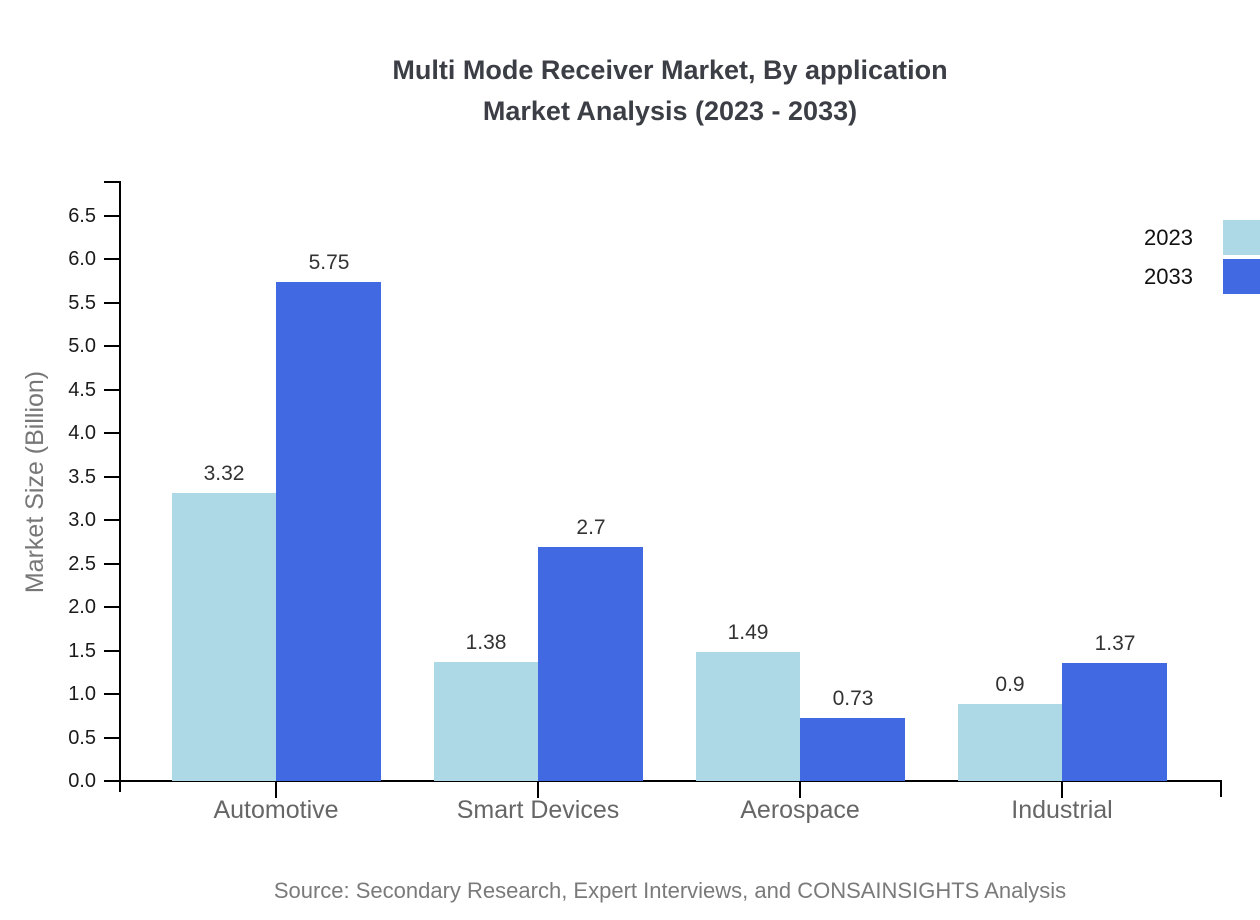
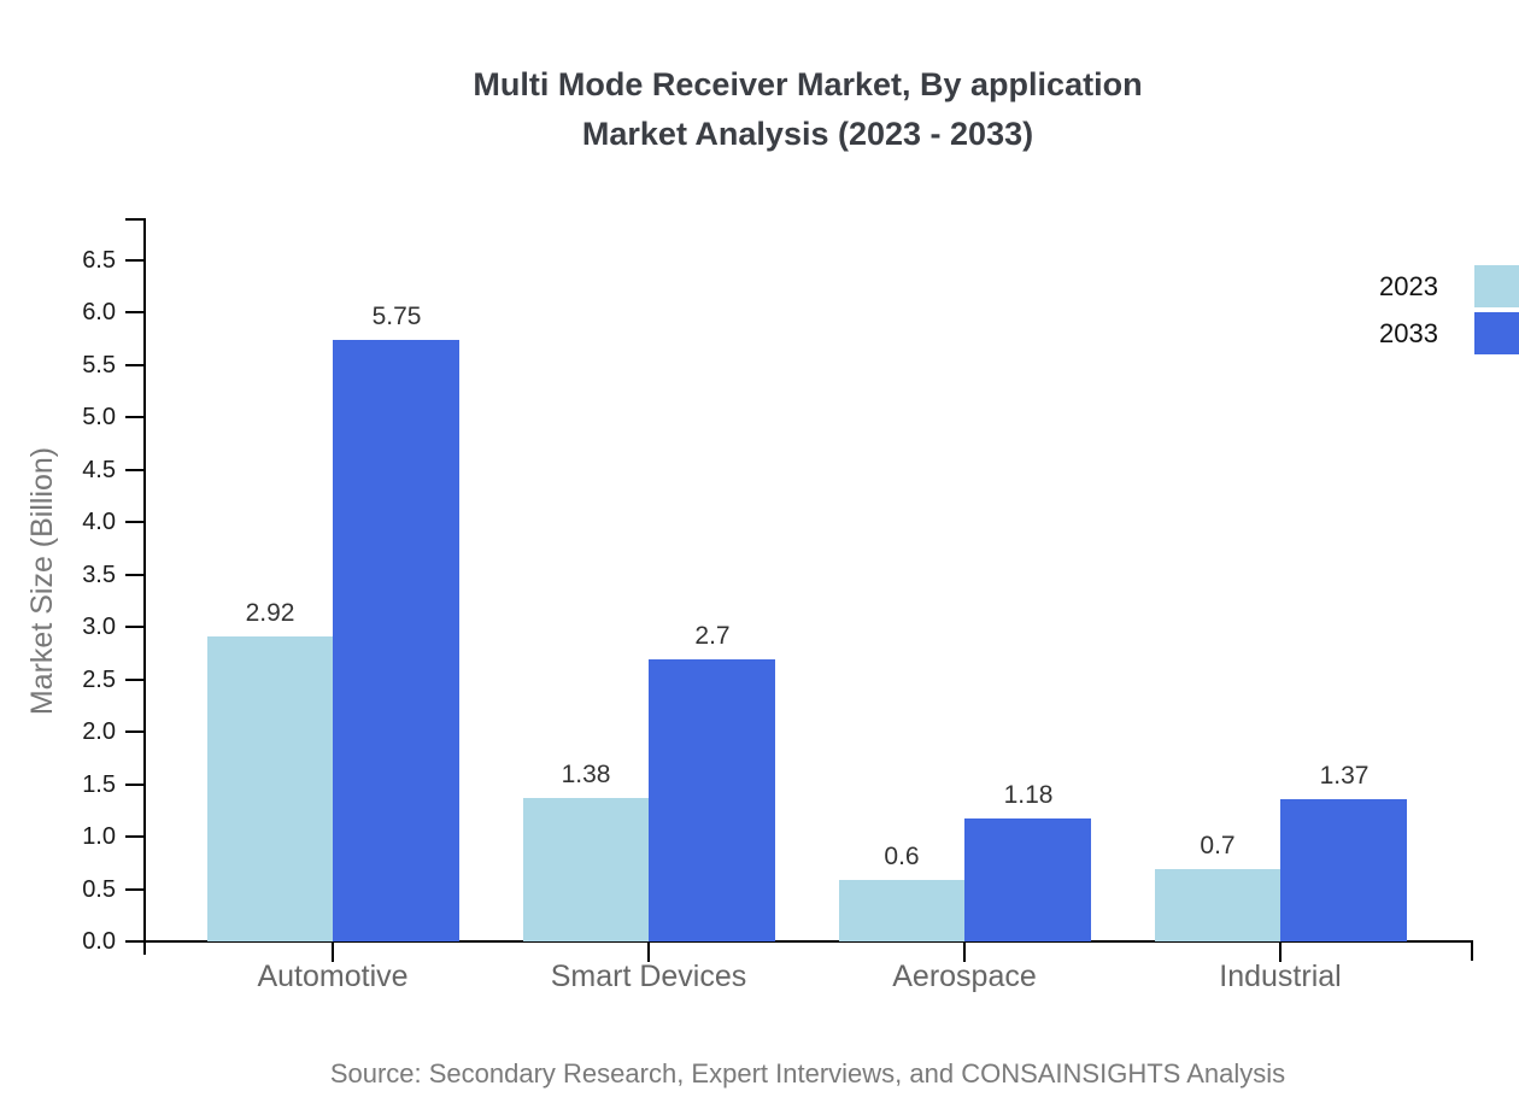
2023/Automotive: 3.32 -> 2.92
2023/Aerospace: 1.49 -> 0.6
2033/Aerospace: 0.73 -> 1.18
2023/Industrial: 0.9 -> 0.7
